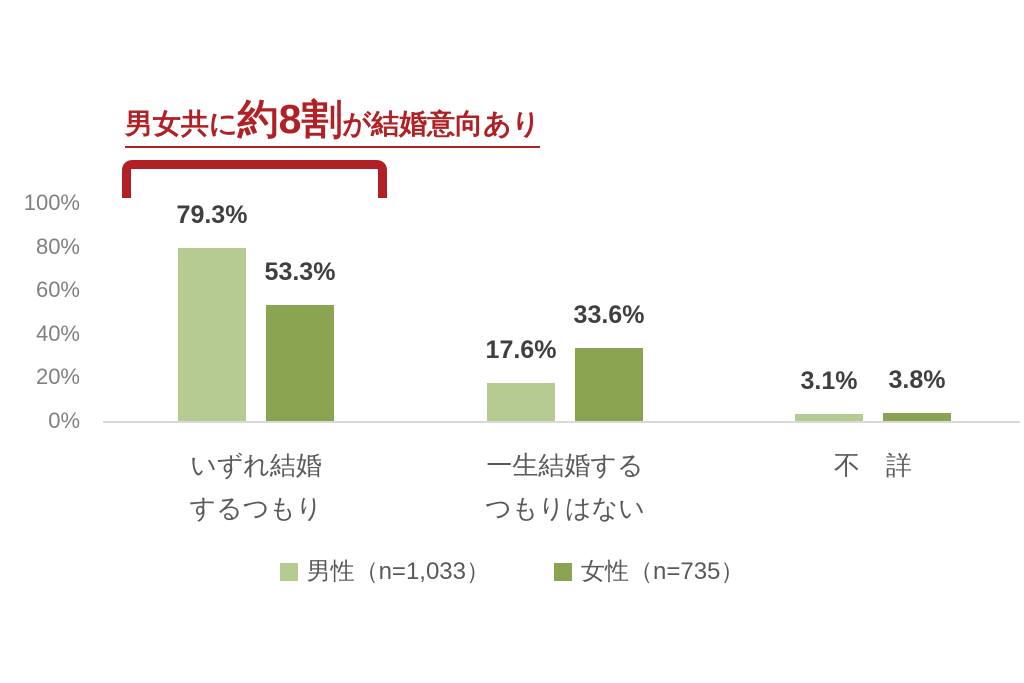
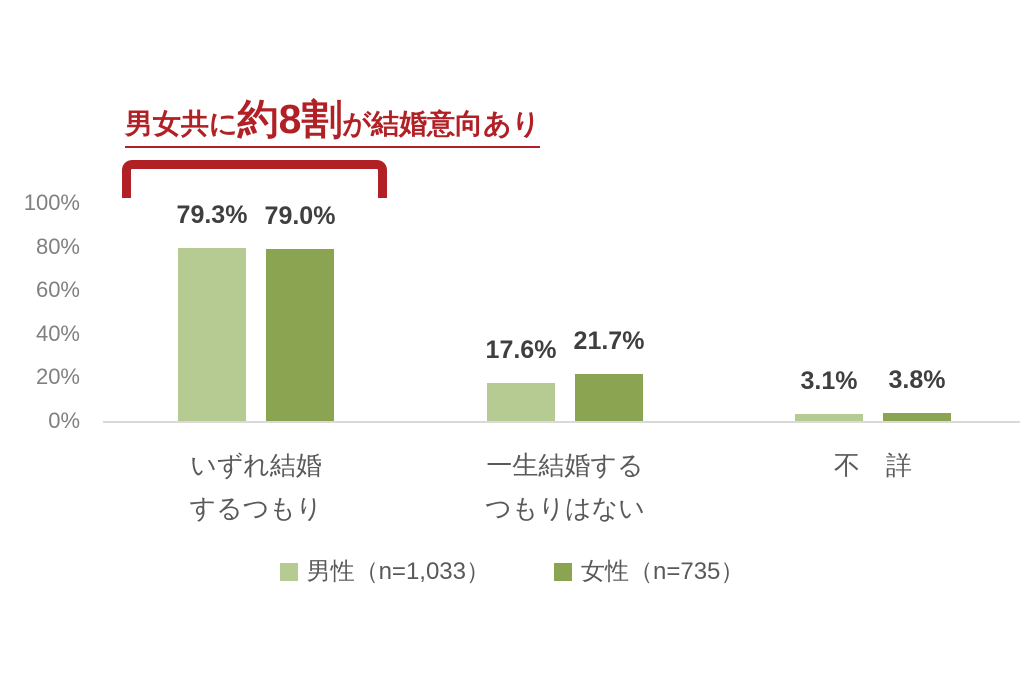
女性（n=735）/いずれ結婚 するつもり: 53.3% -> 79.0%
女性（n=735）/一生結婚する つもりはない: 33.6% -> 21.7%
